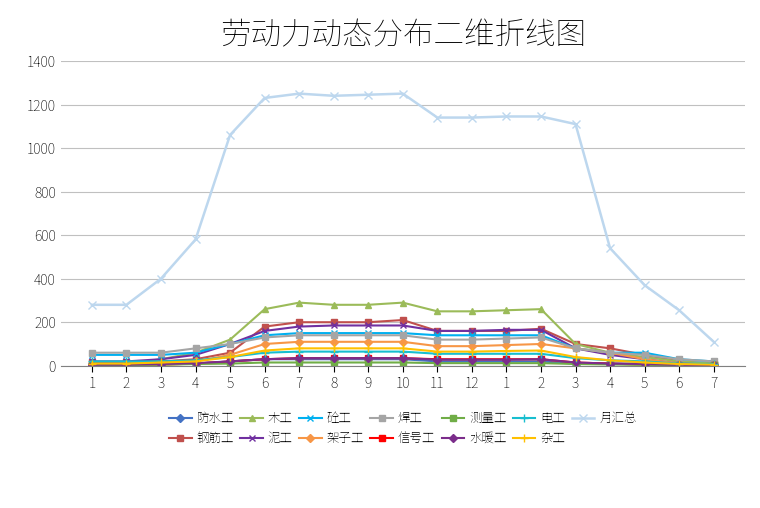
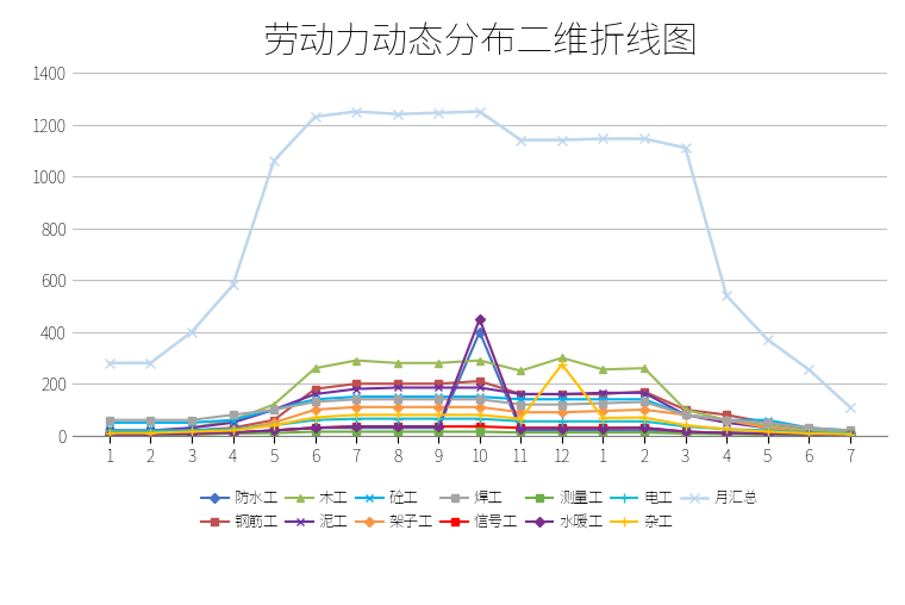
防水工/10: 30 -> 400
水暖工/10: 35 -> 450
木工/12: 250 -> 300
杂工/12: 65 -> 275
